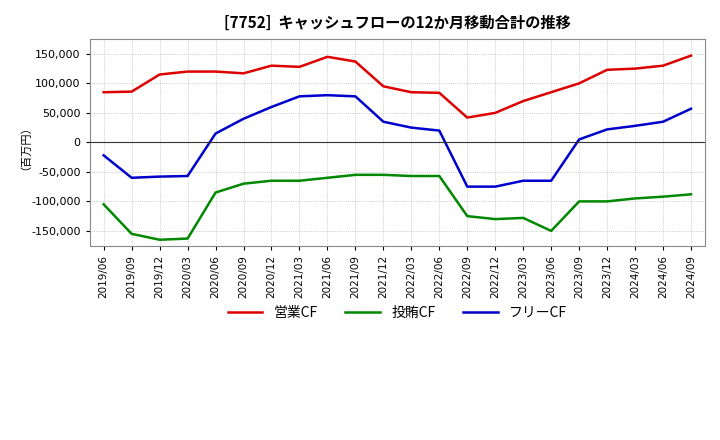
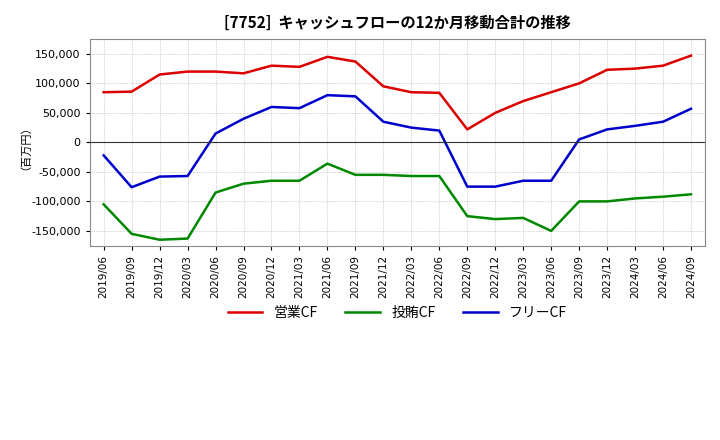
フリーCF/2019/09: -60,000 -> -76,000
フリーCF/2021/03: 78,000 -> 58,000
投賄CF/2021/06: -60,000 -> -36,000
営業CF/2022/09: 42,000 -> 22,000
